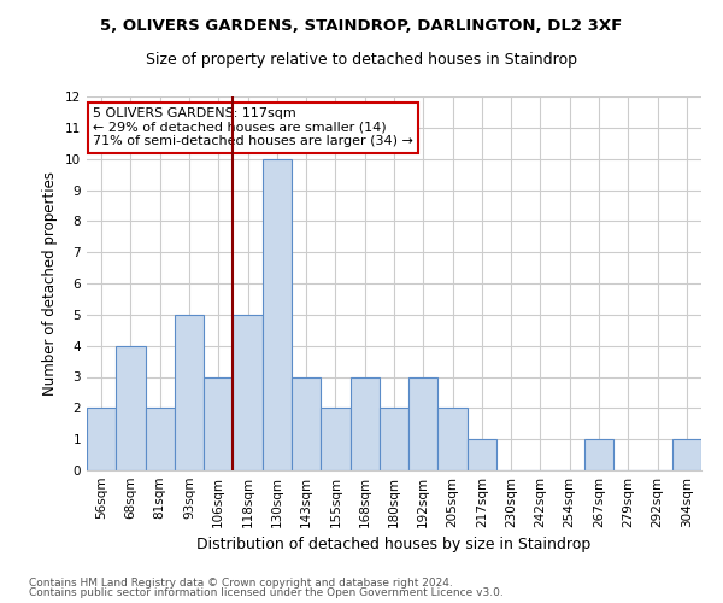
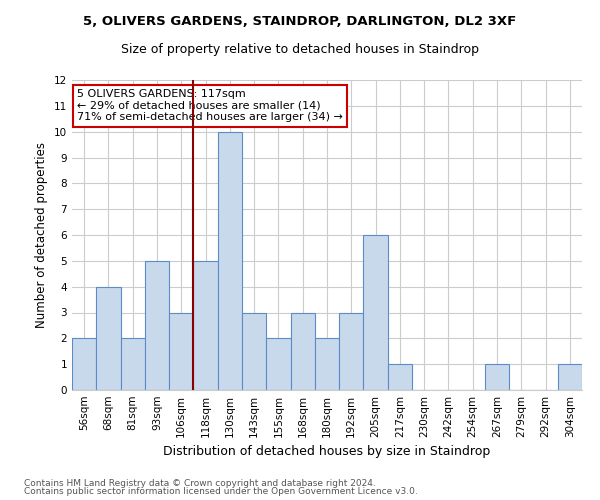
205sqm: 2 -> 6
